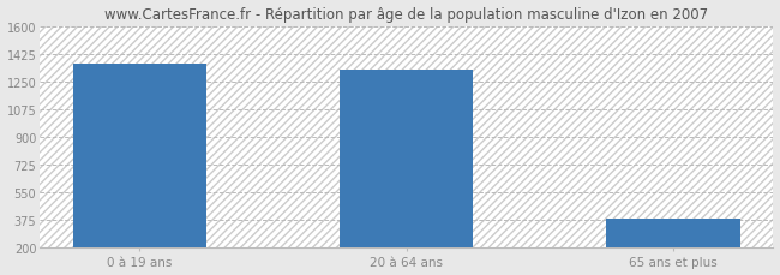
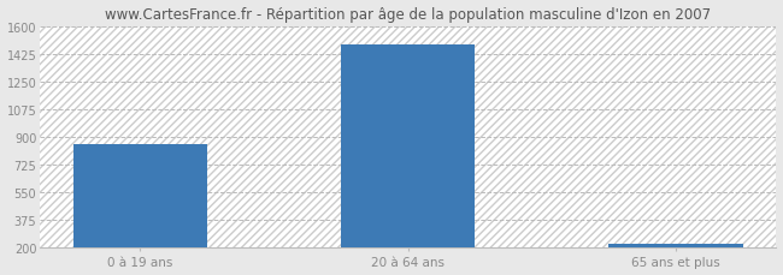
0 à 19 ans: 1360 -> 850
20 à 64 ans: 1320 -> 1480
65 ans et plus: 380 -> 220
